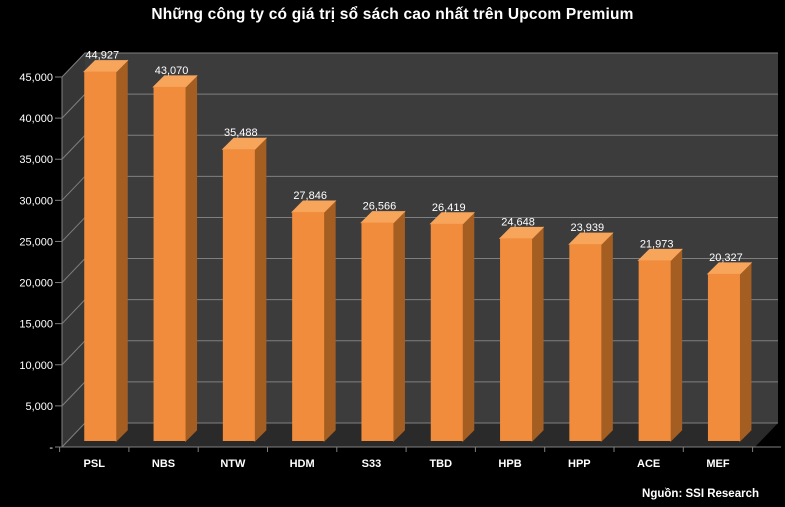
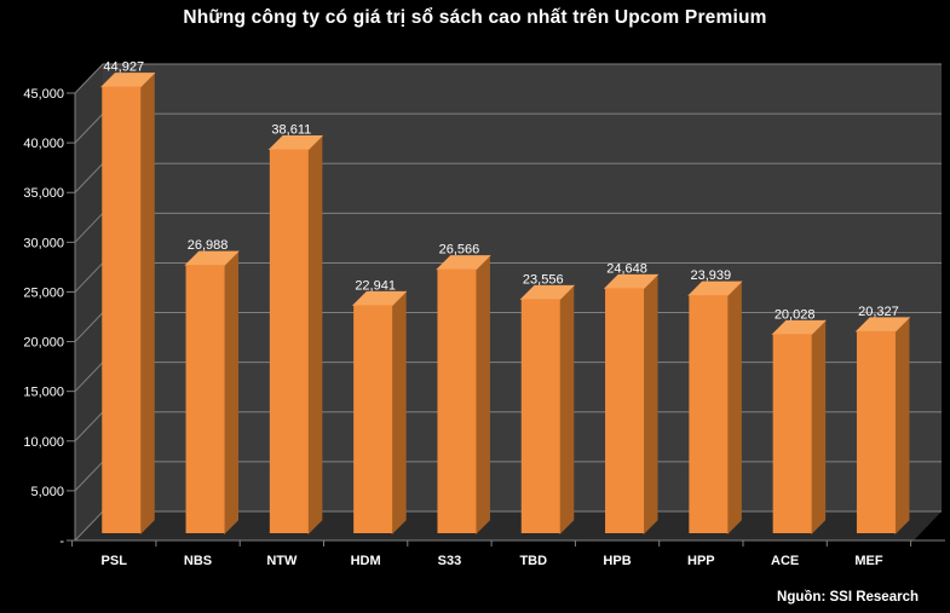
NBS: 43,070 -> 26,988
NTW: 35,488 -> 38,611
HDM: 27,846 -> 22,941
TBD: 26,419 -> 23,556
ACE: 21,973 -> 20,028
